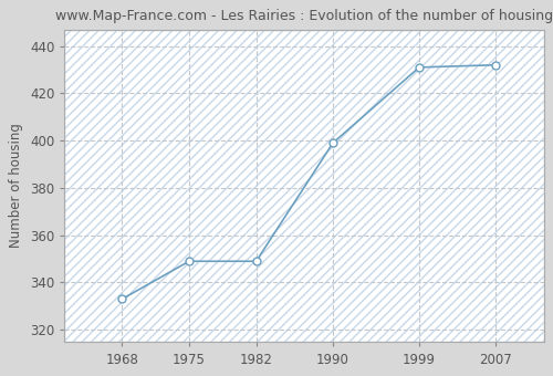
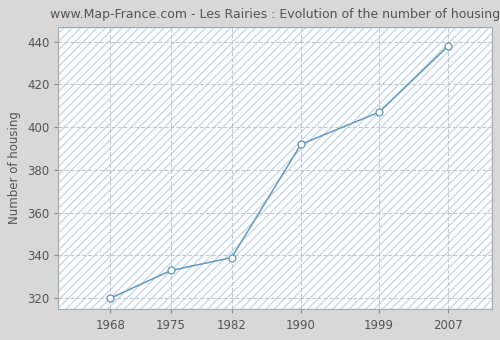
1968: 333 -> 320
1975: 349 -> 333
1982: 349 -> 339
1990: 399 -> 392
1999: 431 -> 407
2007: 432 -> 438
